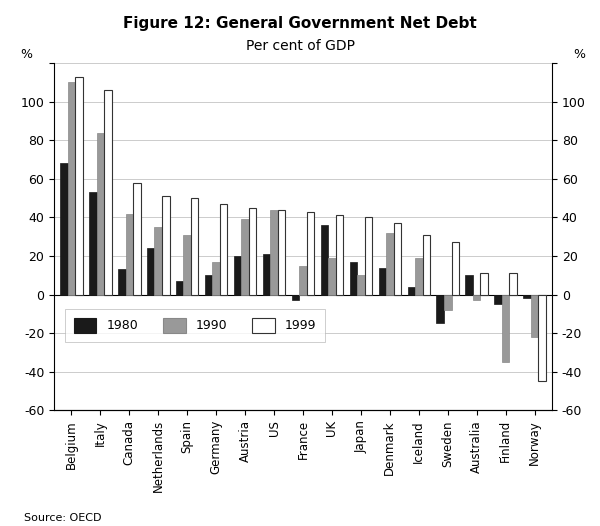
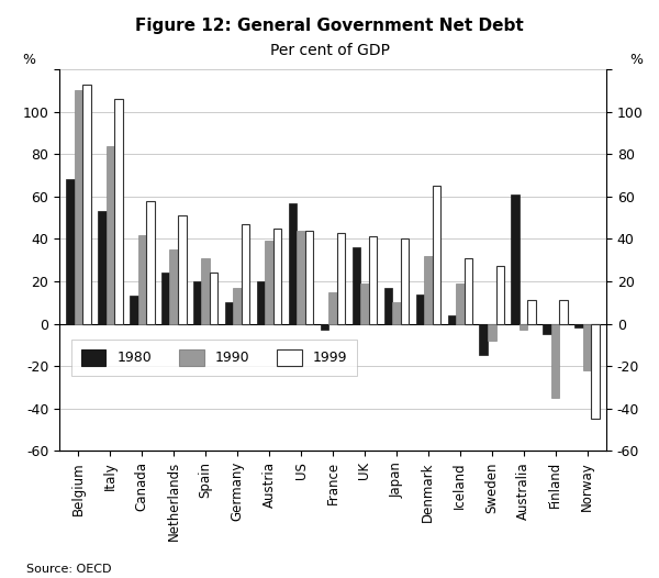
1980/Spain: 7 -> 20
1999/Spain: 50 -> 24
1980/US: 21 -> 57
1999/Denmark: 37 -> 65
1980/Australia: 10 -> 61
